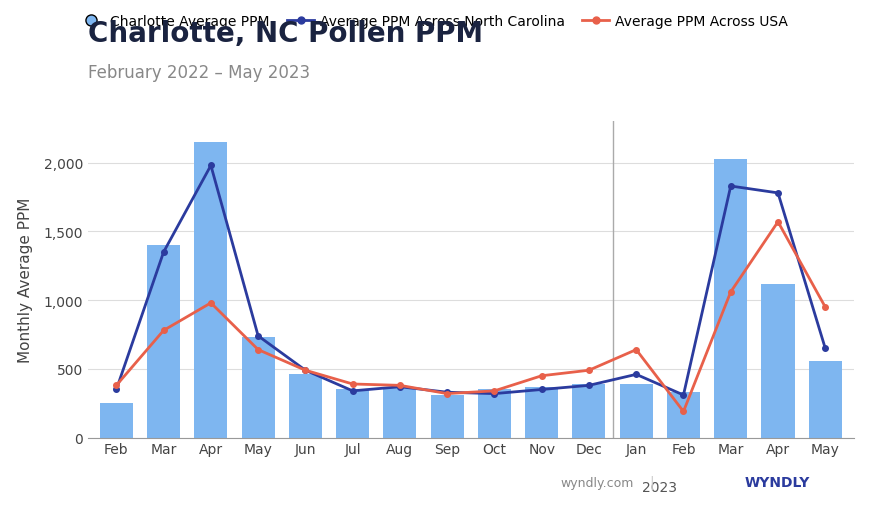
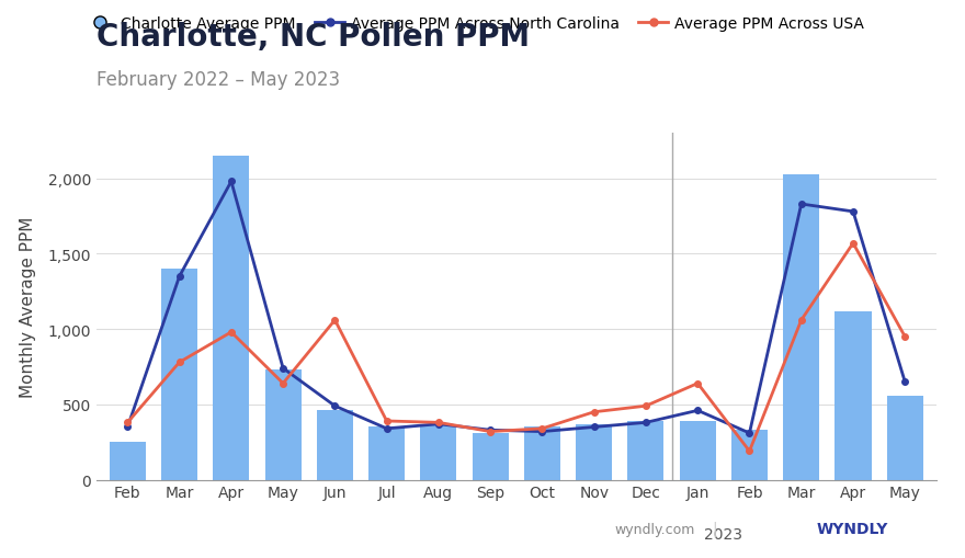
Average PPM Across USA/Jun: 490 -> 1,060
